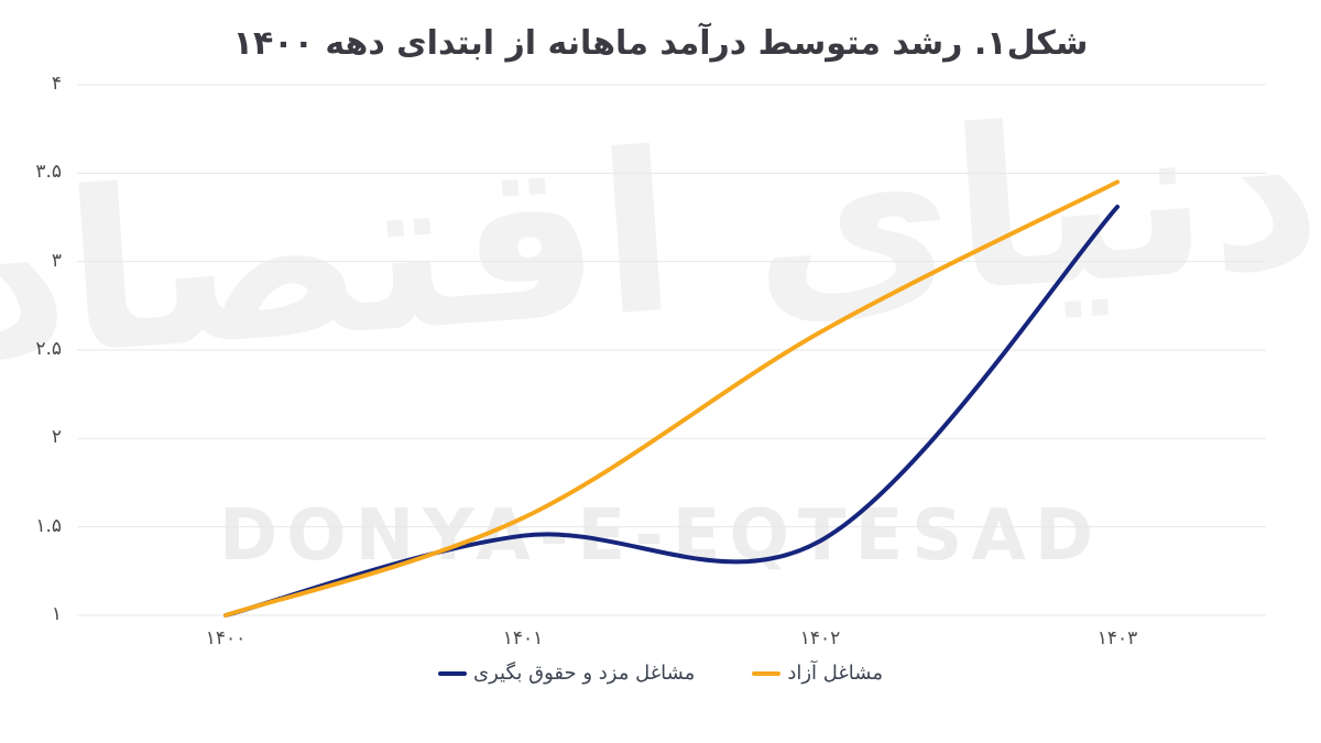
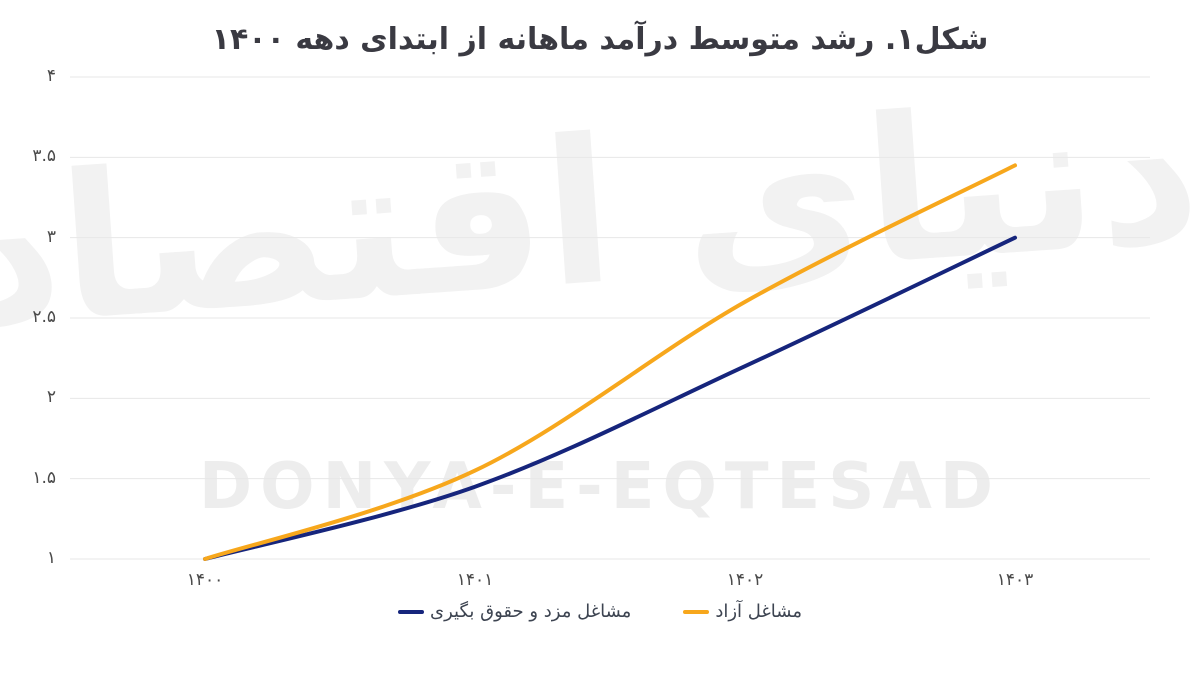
مشاغل مزد و حقوق بگیری/۱۴۰۲: 1.42 -> 2.20
مشاغل مزد و حقوق بگیری/۱۴۰۳: 3.31 -> 3.00
